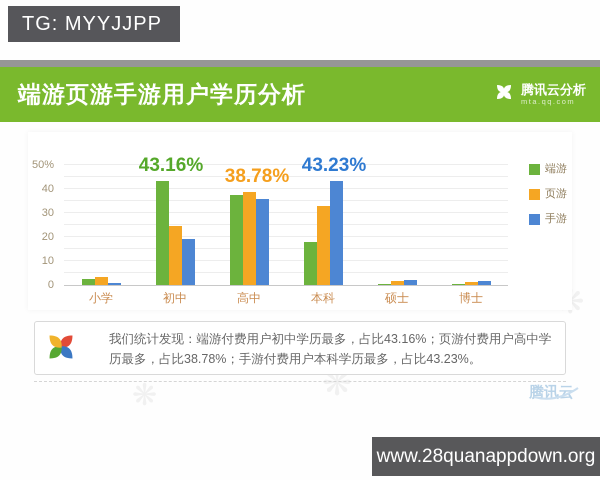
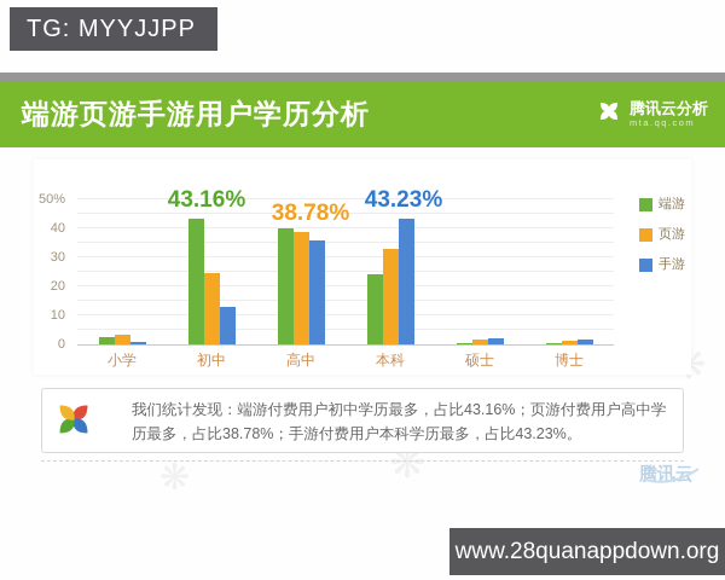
手游/初中: 19% -> 13%
端游/高中: 38% -> 40%
端游/本科: 18% -> 24%
